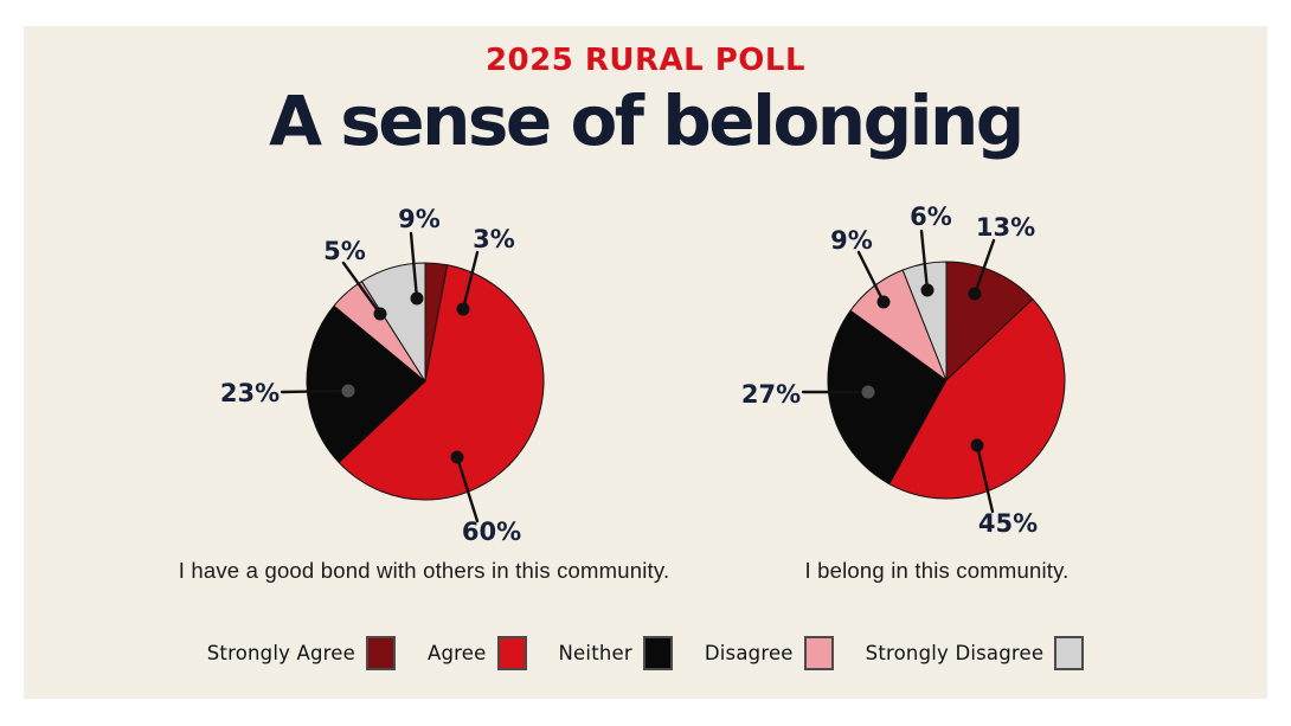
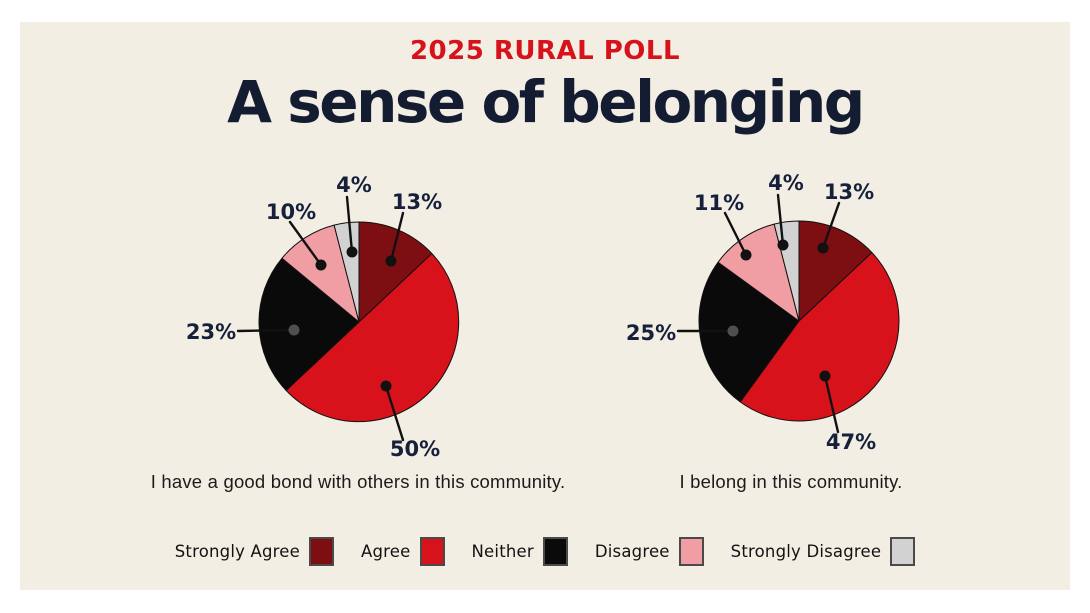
I have a good bond with others in this community./Strongly Agree: 3% -> 13%
I have a good bond with others in this community./Agree: 60% -> 50%
I have a good bond with others in this community./Disagree: 5% -> 10%
I have a good bond with others in this community./Strongly Disagree: 9% -> 4%
I belong in this community./Agree: 45% -> 47%
I belong in this community./Neither: 27% -> 25%
I belong in this community./Disagree: 9% -> 11%
I belong in this community./Strongly Disagree: 6% -> 4%
